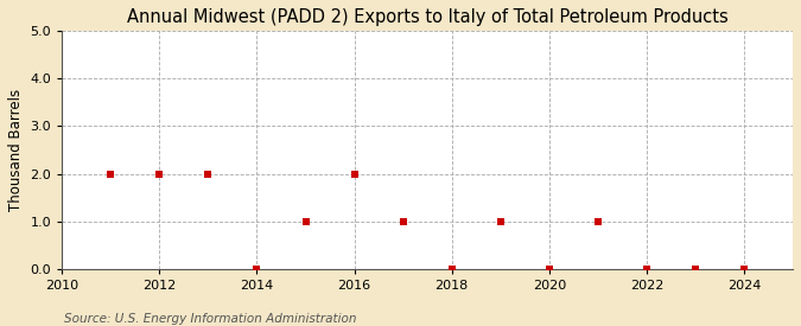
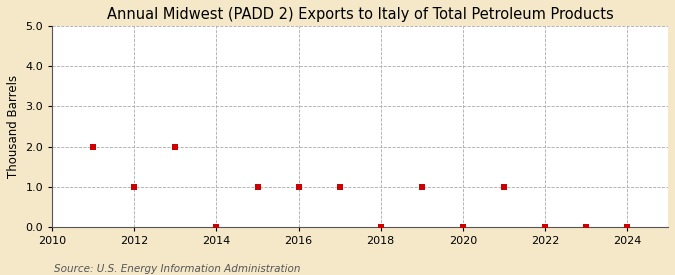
2012: 2 -> 1
2016: 2 -> 1
